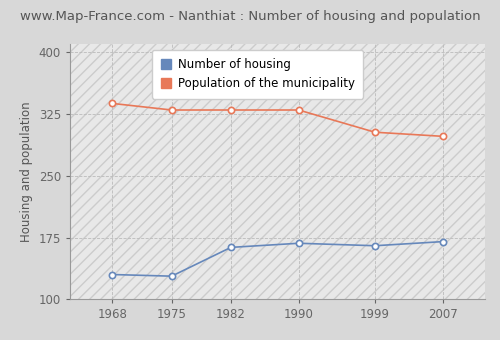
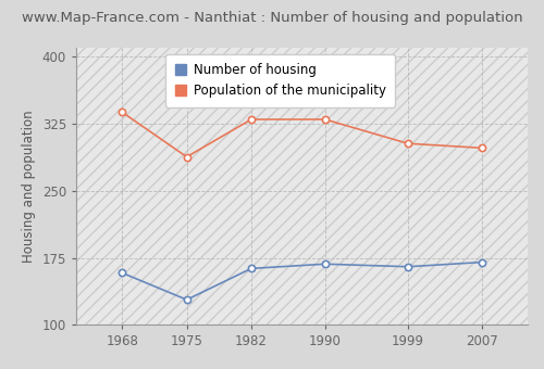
Number of housing/1968: 130 -> 158
Population of the municipality/1975: 330 -> 288
